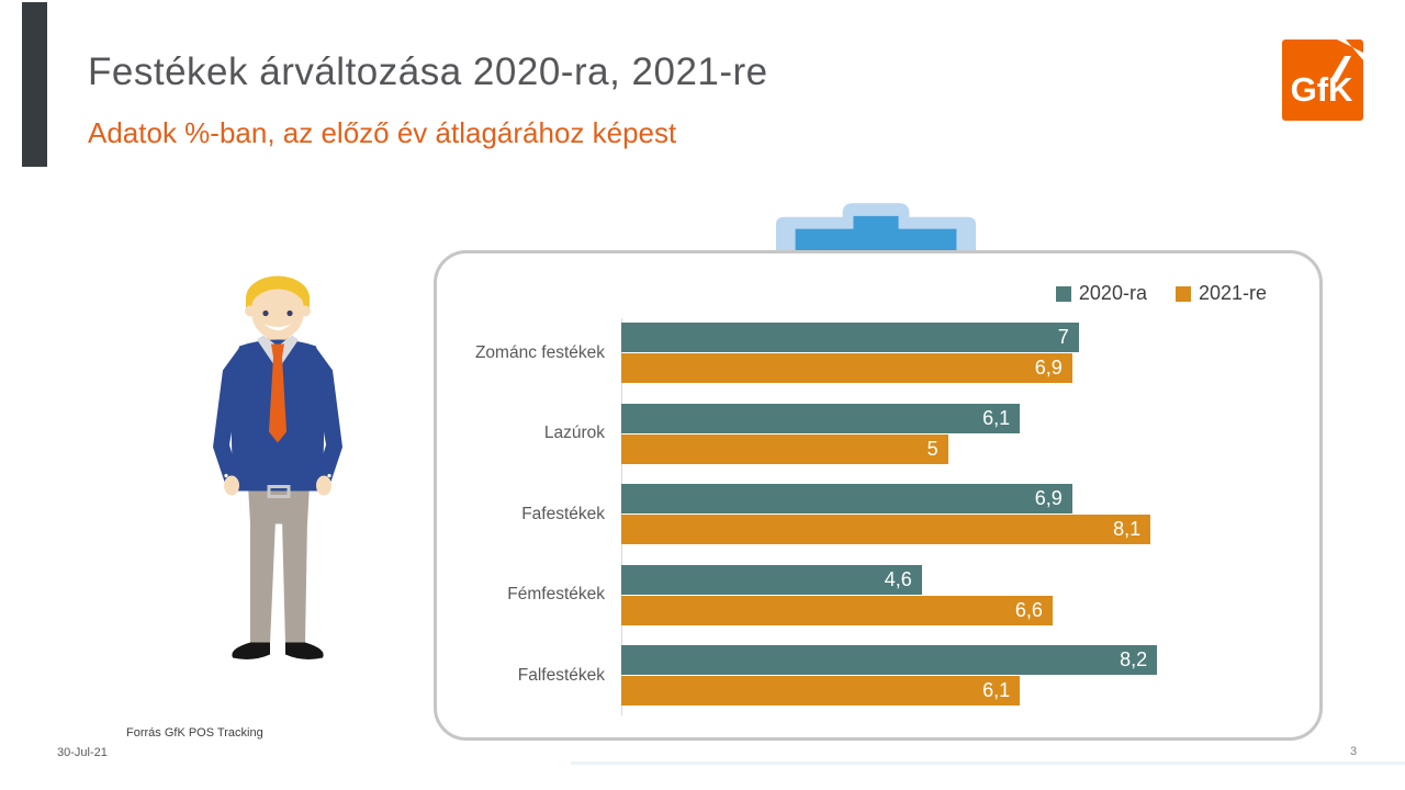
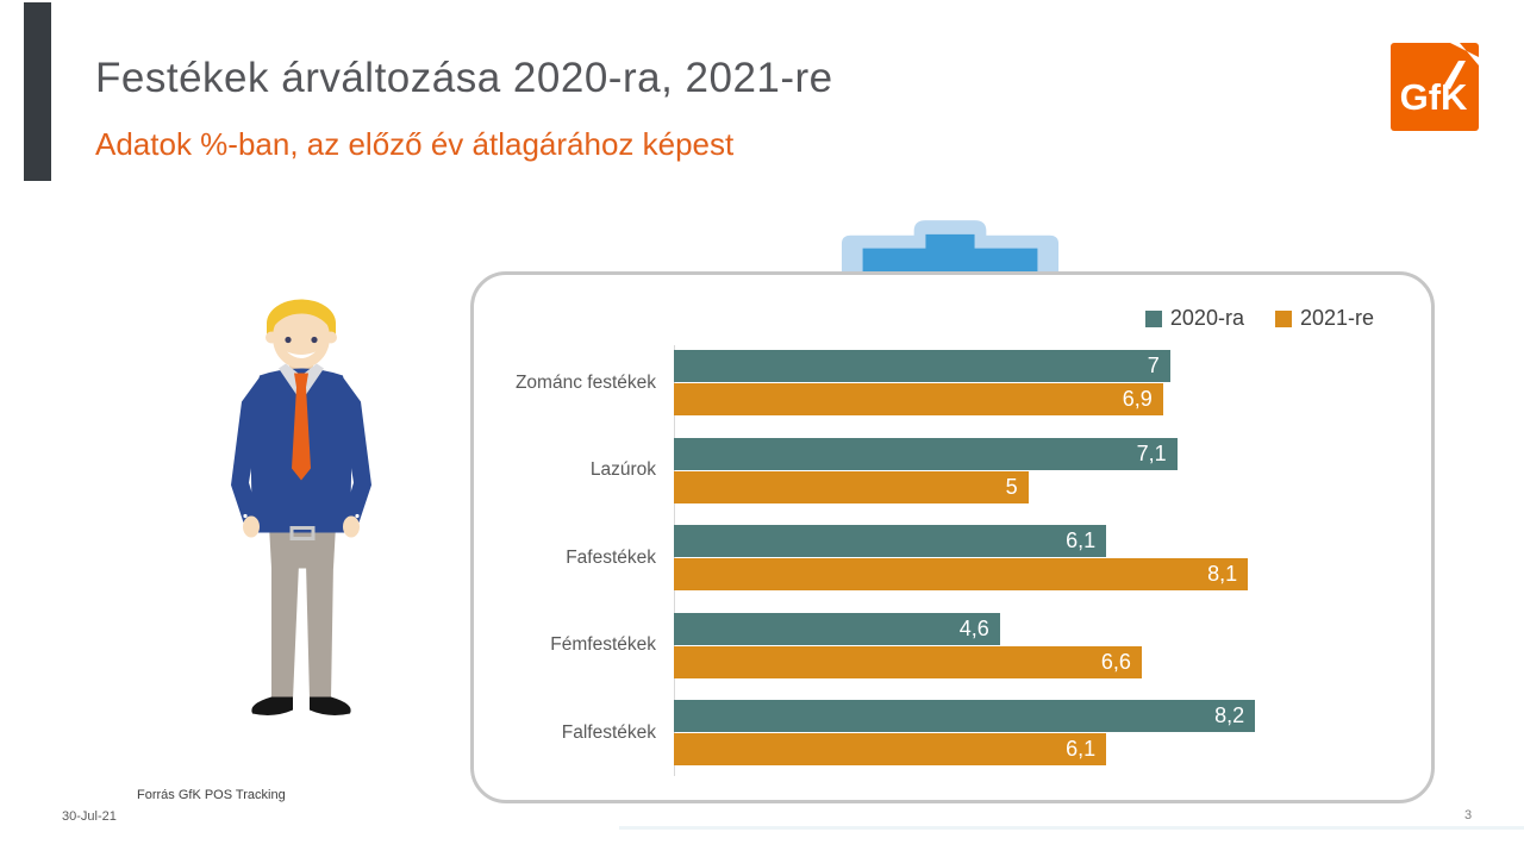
2020-ra/Lazúrok: 6,1 -> 7,1
2020-ra/Fafestékek: 6,9 -> 6,1
